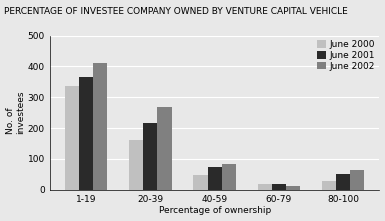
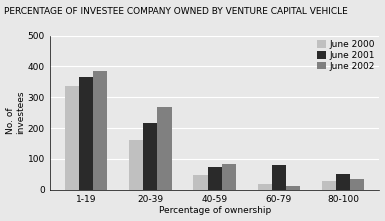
June 2002/1-19: 410 -> 385
June 2001/60-79: 18 -> 80
June 2002/80-100: 63 -> 35
